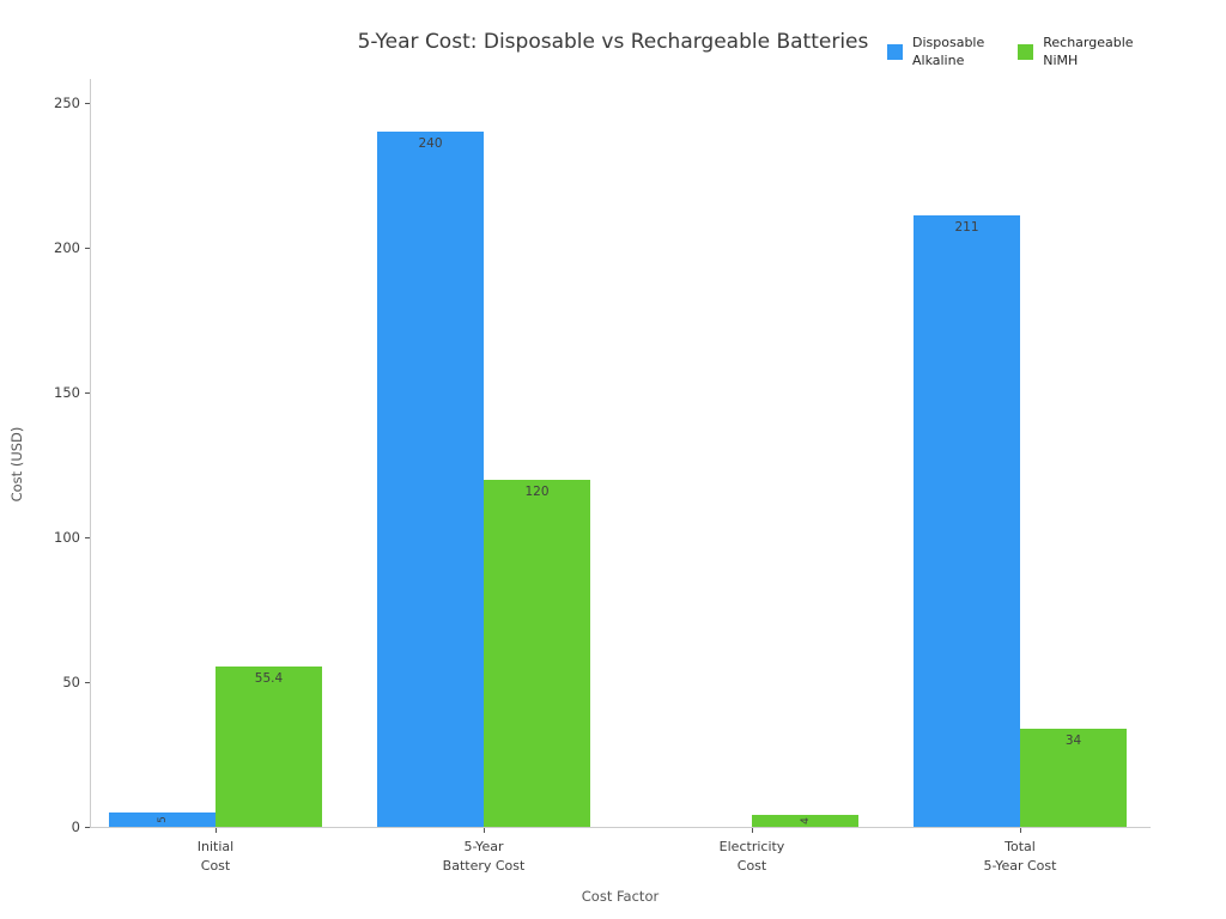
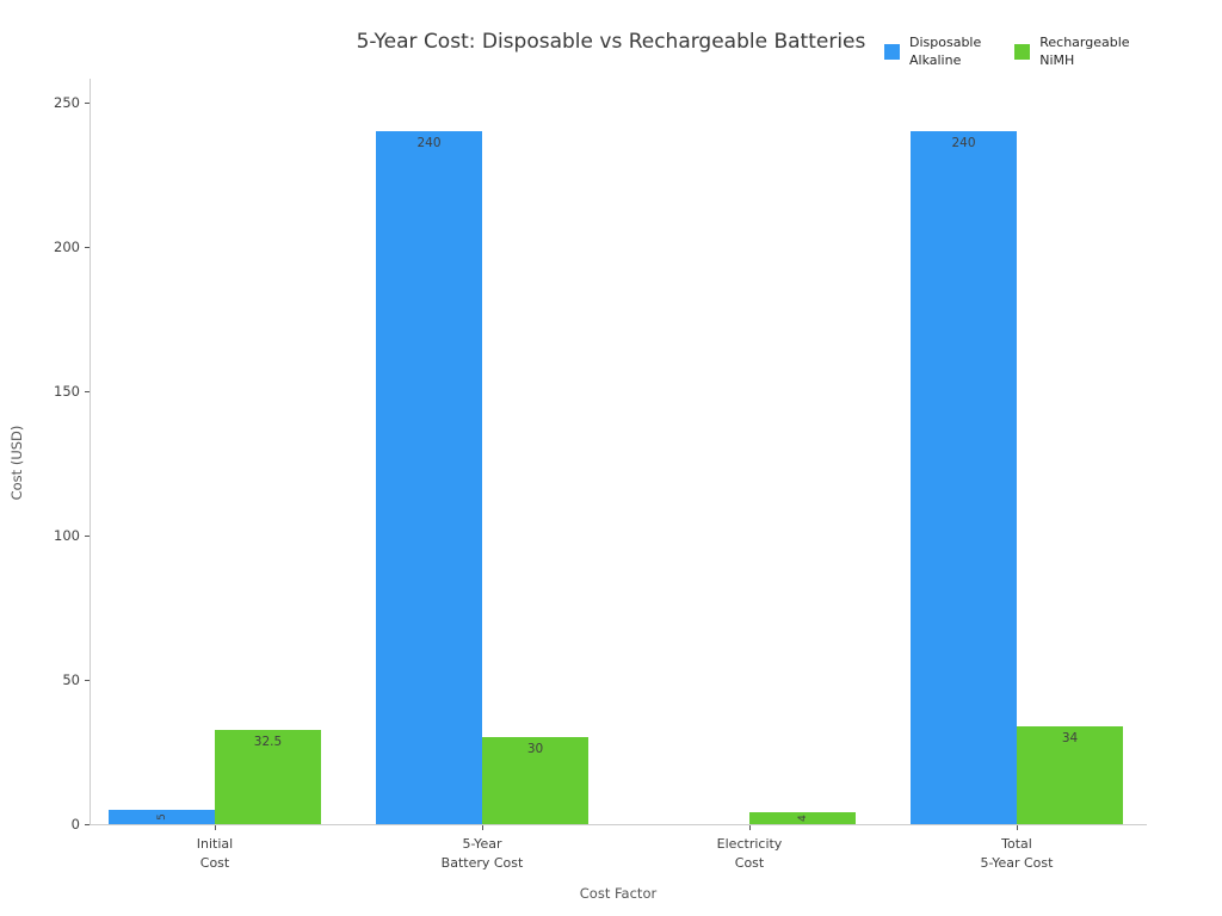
Rechargeable NiMH/Initial Cost: 55.4 -> 32.5
Rechargeable NiMH/5-Year Battery Cost: 120 -> 30
Disposable Alkaline/Total 5-Year Cost: 211 -> 240
